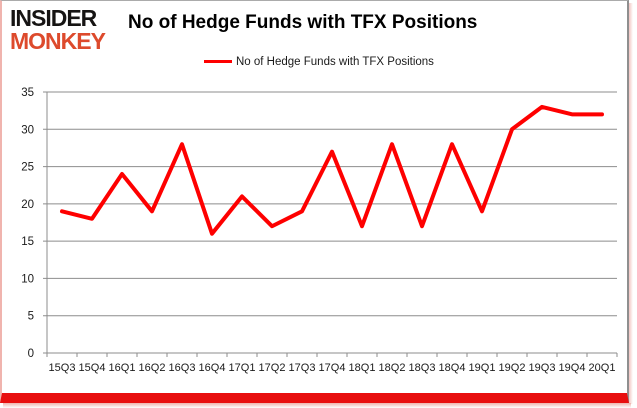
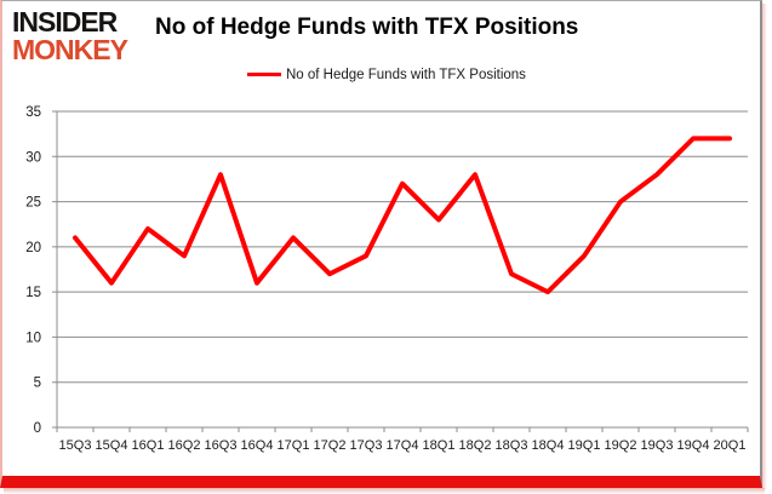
15Q3: 19 -> 21
15Q4: 18 -> 16
16Q1: 24 -> 22
18Q1: 17 -> 23
18Q4: 28 -> 15
19Q2: 30 -> 25
19Q3: 33 -> 28
